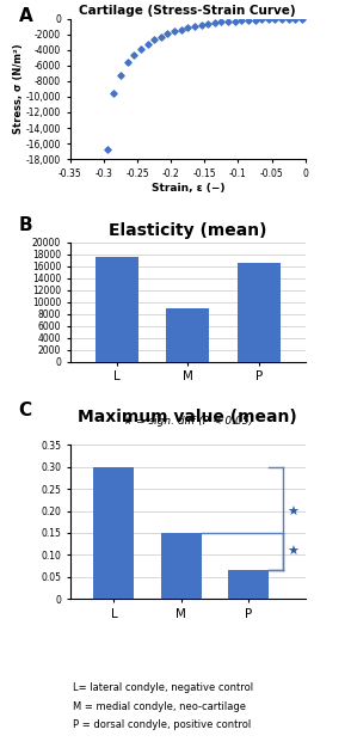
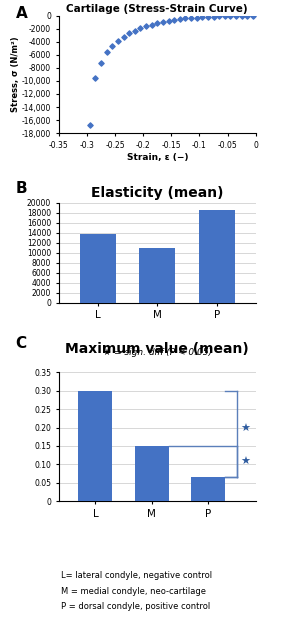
Elasticity (mean)/L: 17500 -> 13800
Elasticity (mean)/M: 9000 -> 11000
Elasticity (mean)/P: 16500 -> 18500
